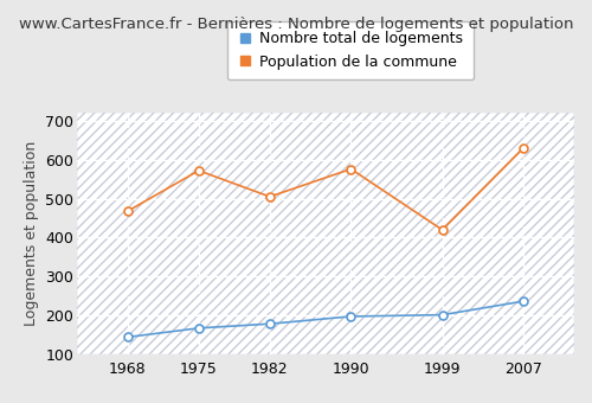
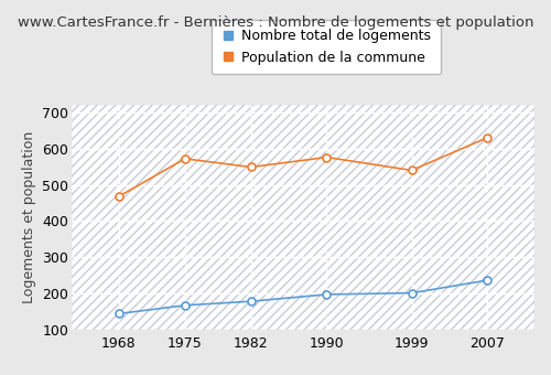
Population de la commune/1982: 505 -> 549
Population de la commune/1999: 420 -> 540
